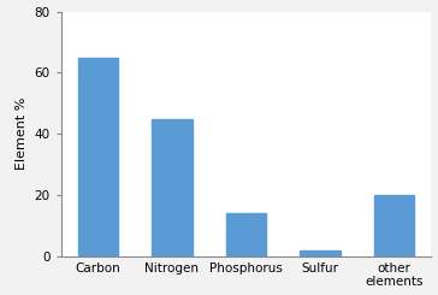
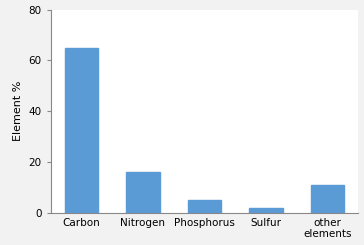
Nitrogen: 45 -> 16
Phosphorus: 14 -> 5
other elements: 20 -> 11
